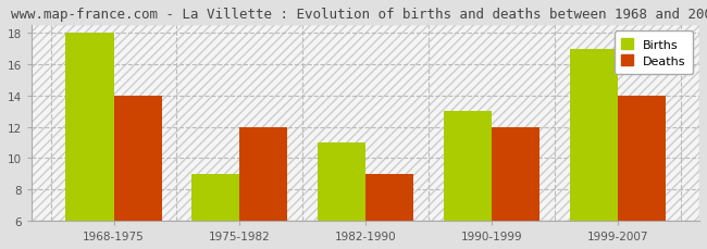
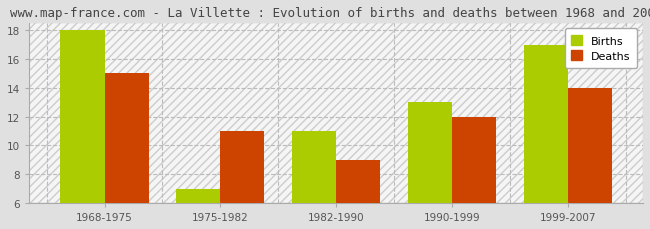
Deaths/1968-1975: 14 -> 15
Births/1975-1982: 9 -> 7
Deaths/1975-1982: 12 -> 11
